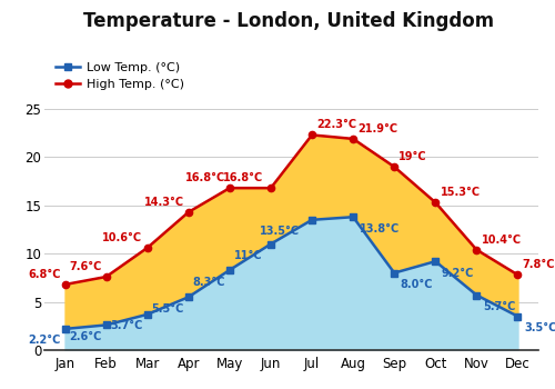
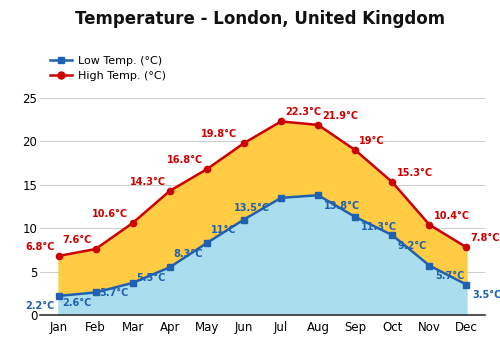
High Temp. (°C)/Jun: 16.8°C -> 19.8°C
Low Temp. (°C)/Sep: 8.0°C -> 11.3°C
